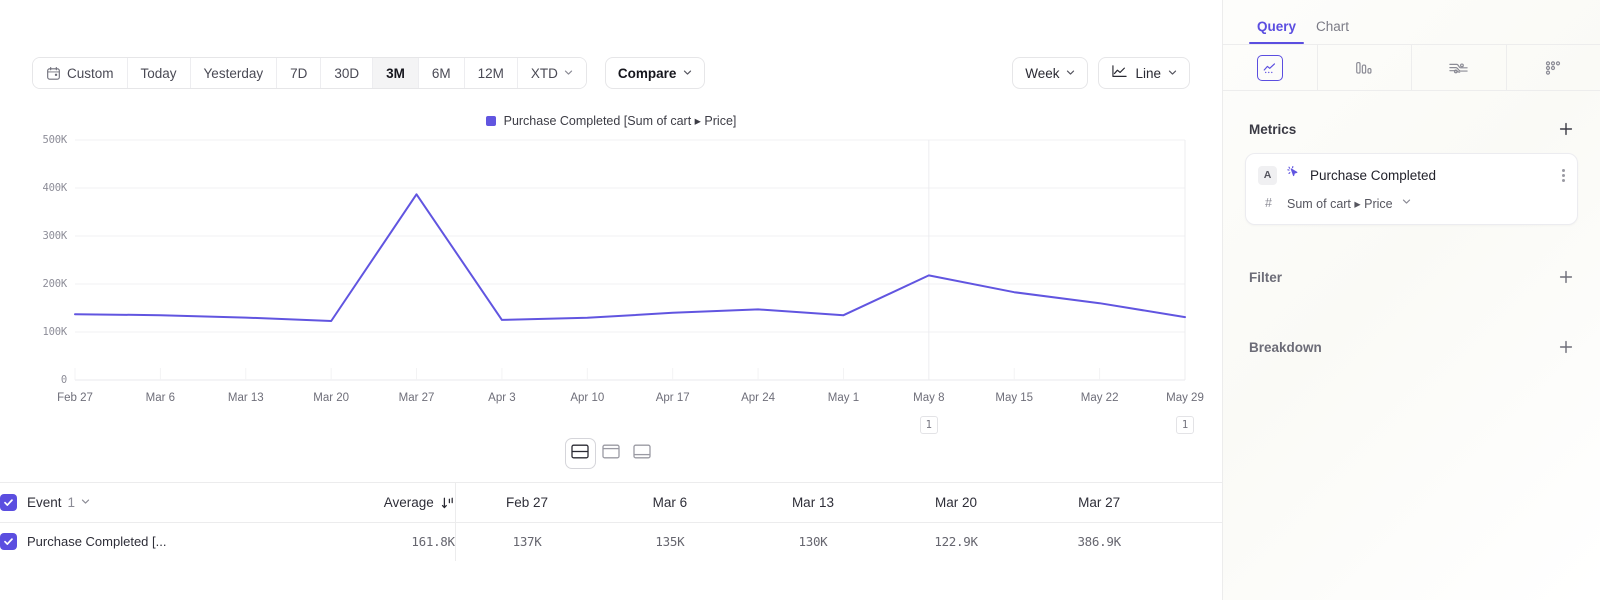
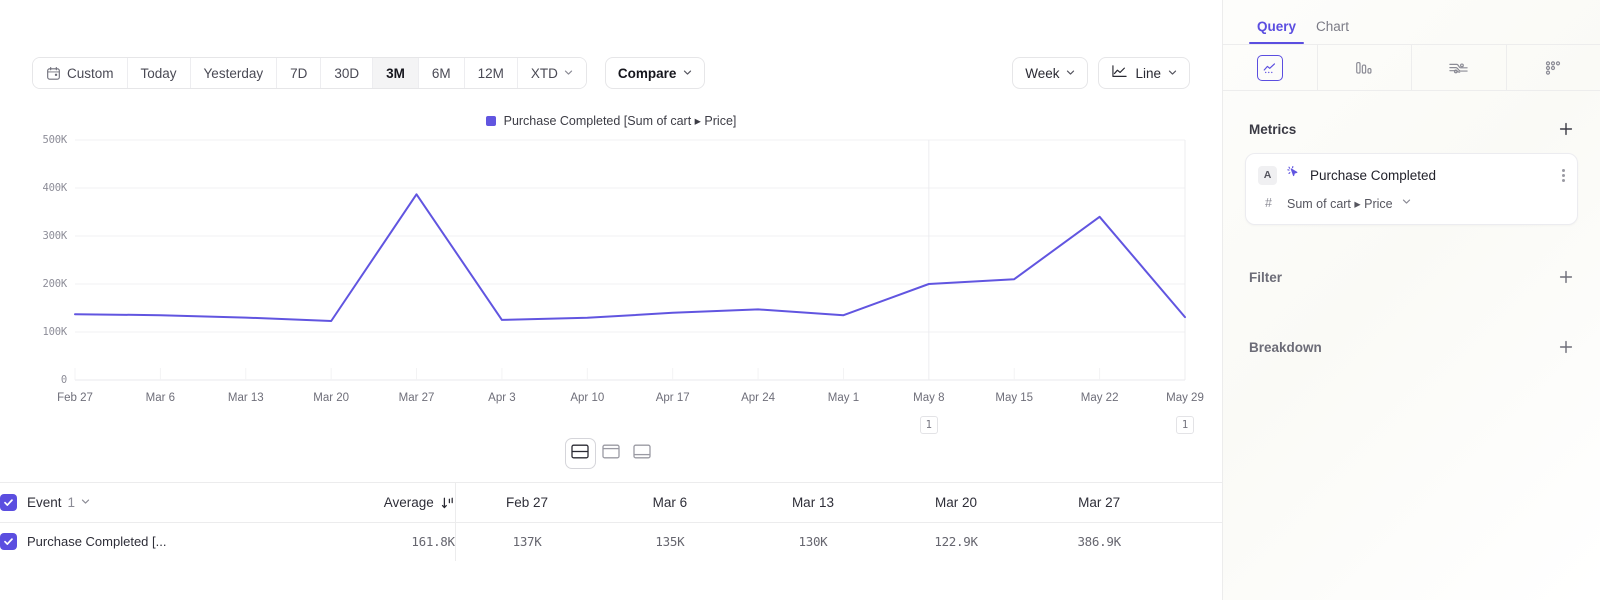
May 8: 220K -> 200K
May 15: 180K -> 210K
May 22: 160K -> 340K
